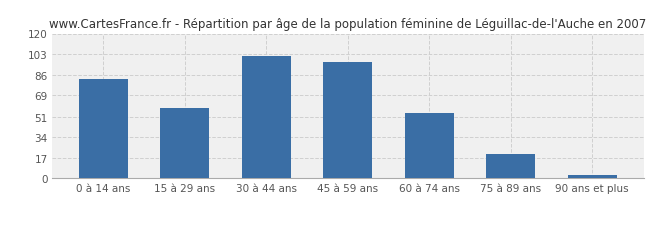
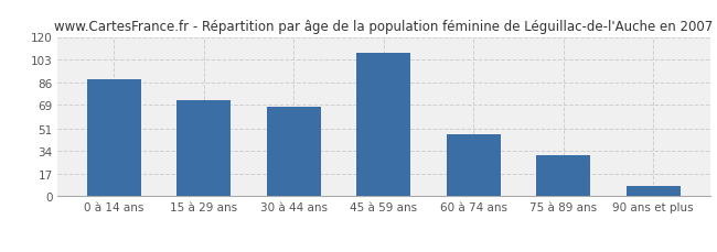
0 à 14 ans: 82 -> 88
15 à 29 ans: 58 -> 72
30 à 44 ans: 101 -> 67
45 à 59 ans: 96 -> 108
60 à 74 ans: 54 -> 47
75 à 89 ans: 20 -> 31
90 ans et plus: 3 -> 8
